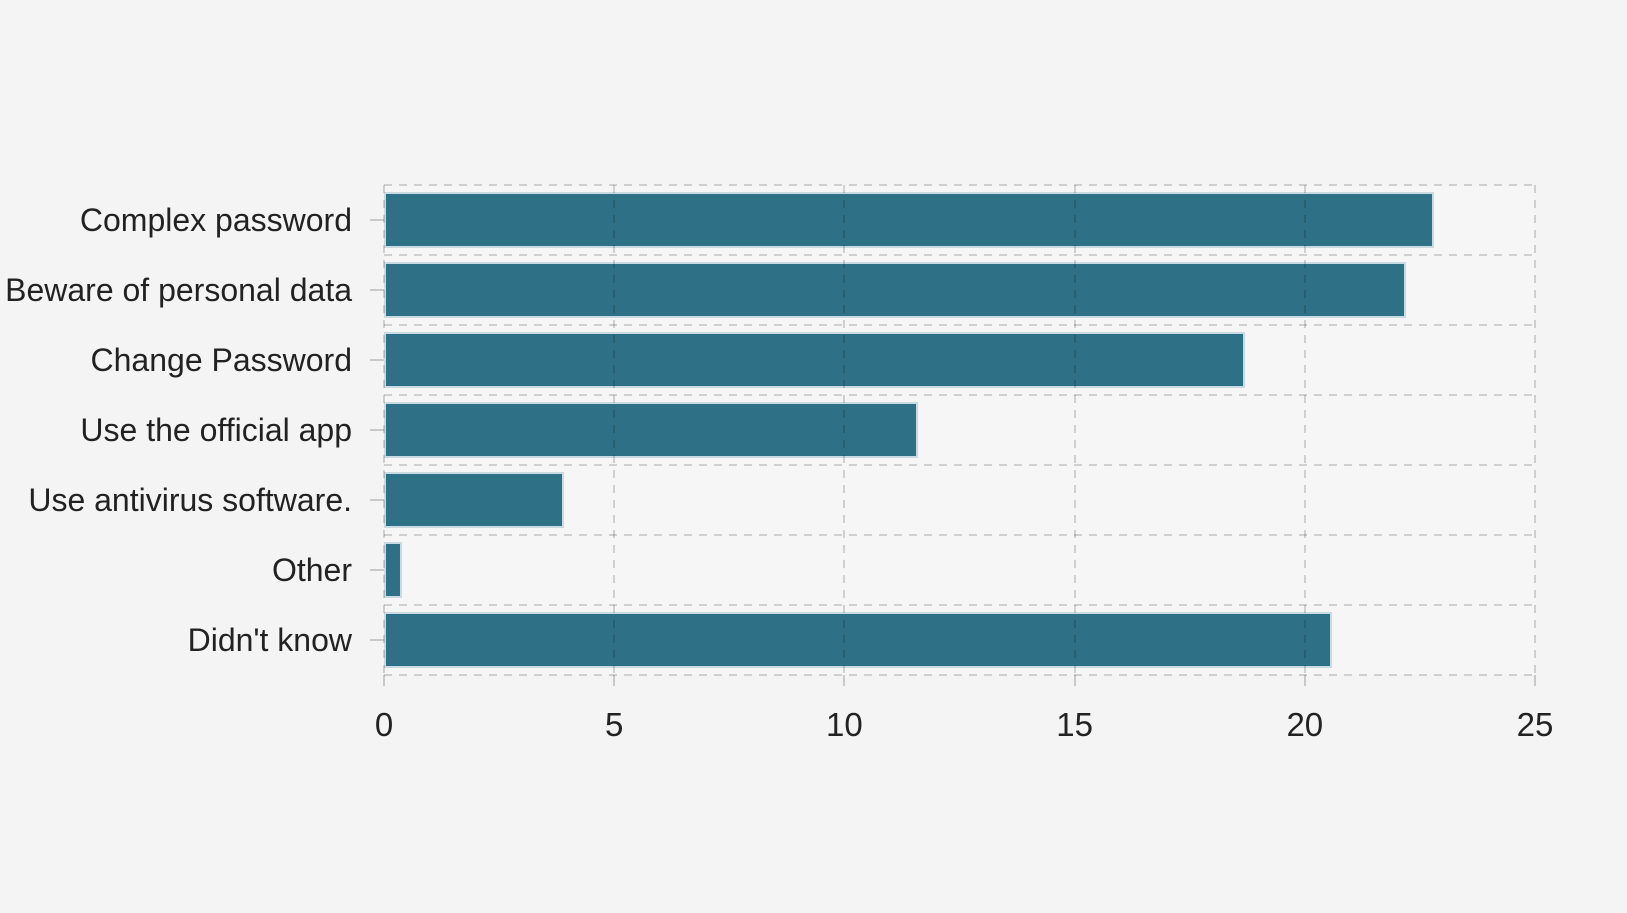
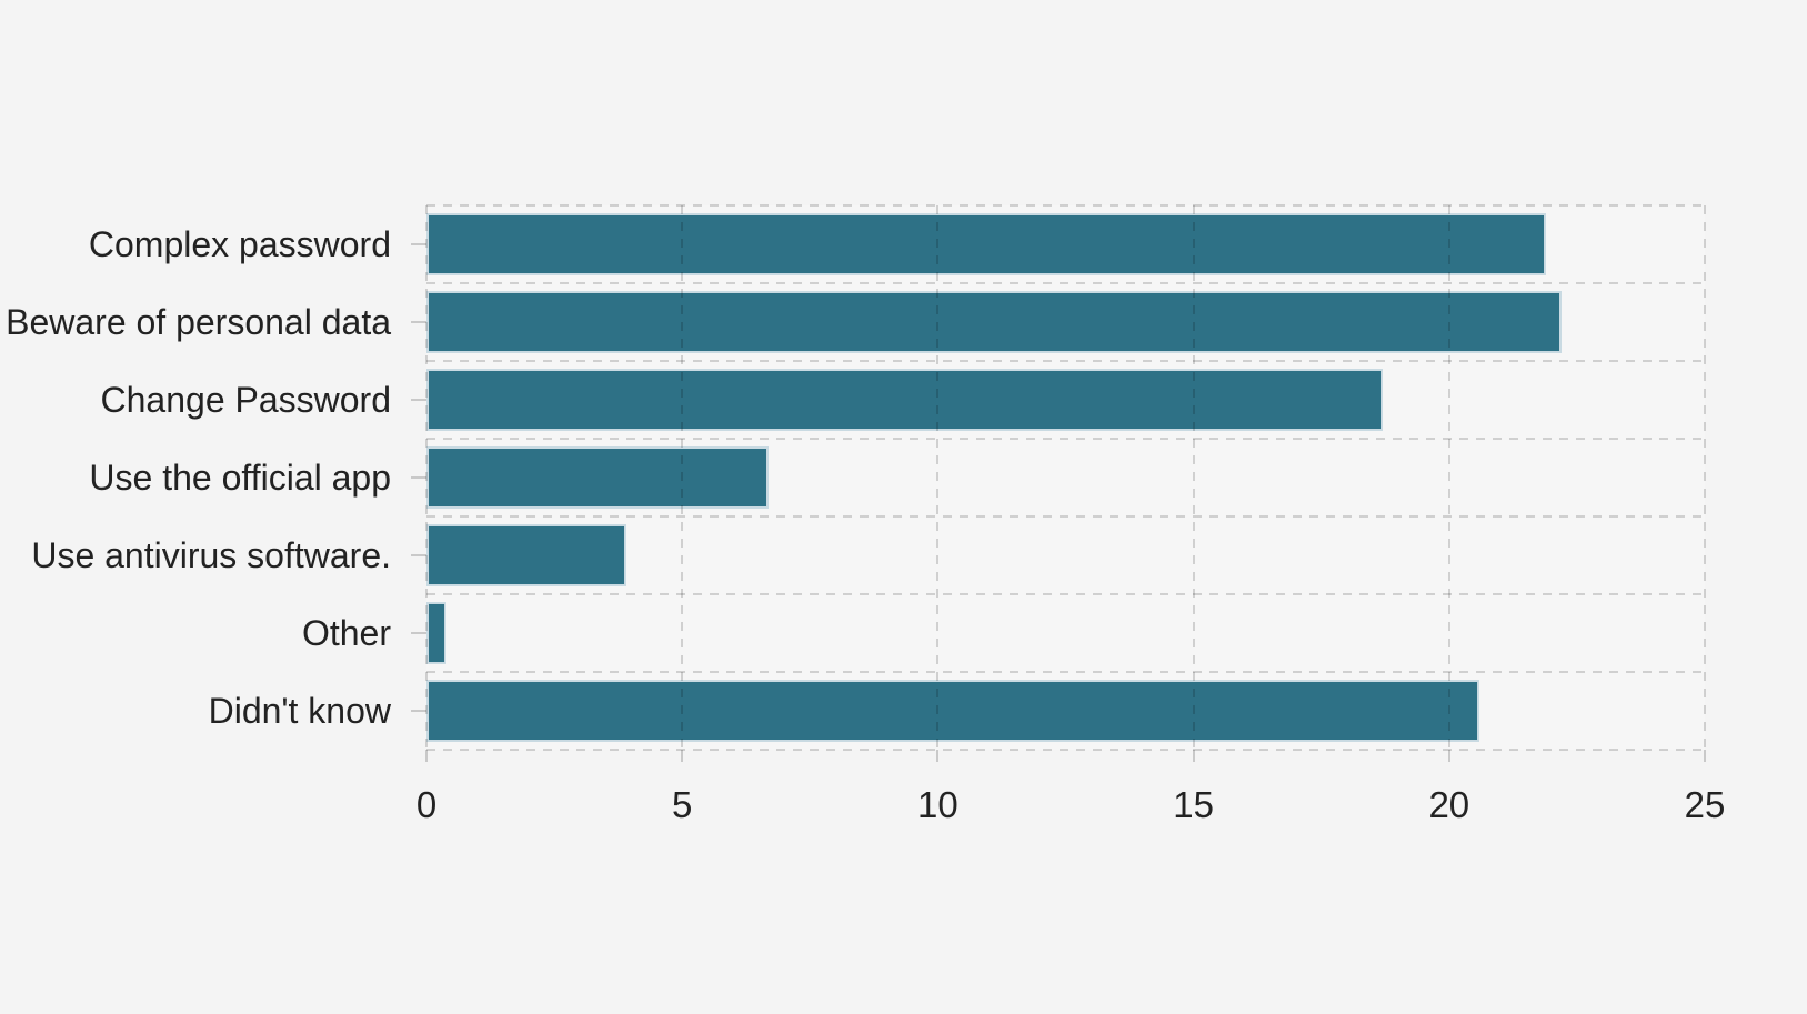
Complex password: 22.8 -> 21.9
Use the official app: 11.6 -> 6.7
